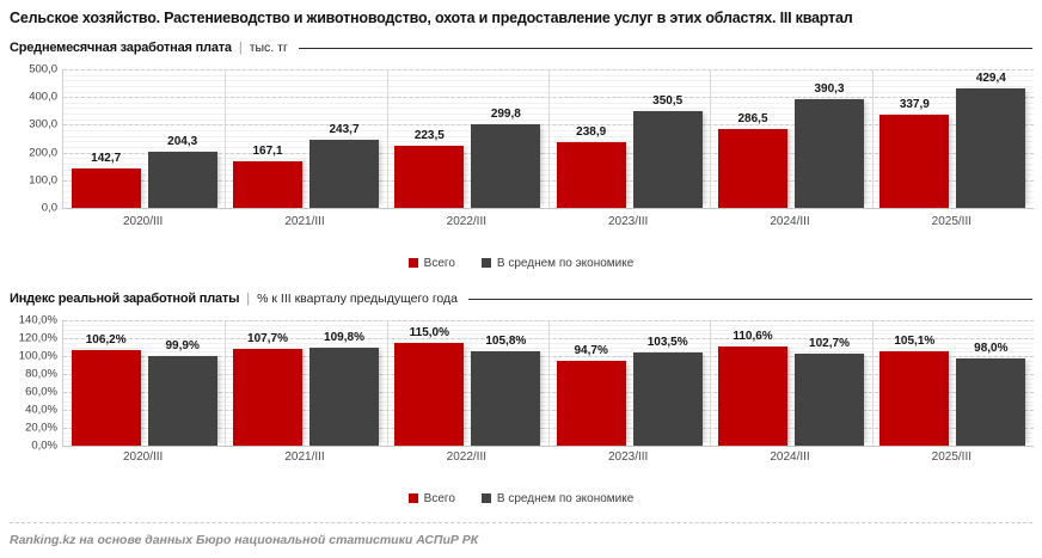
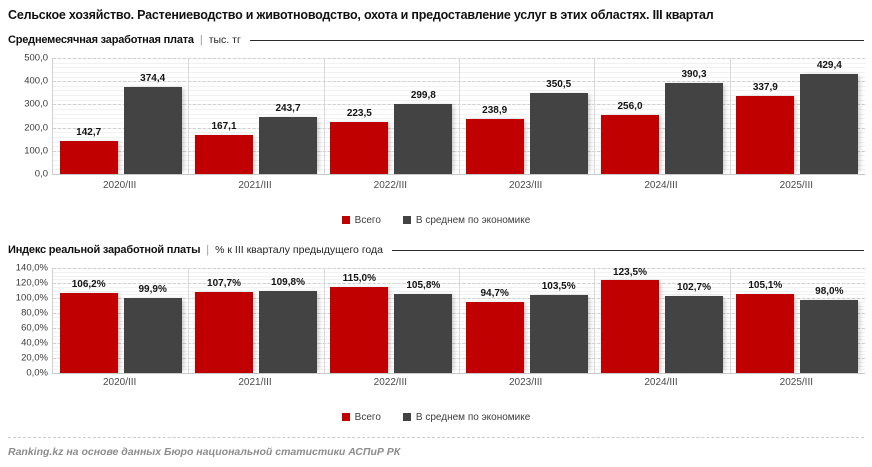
Среднемесячная заработная плата/В среднем по экономике/2020/III: 204,3 -> 374,4
Среднемесячная заработная плата/Всего/2024/III: 286,5 -> 256,0
Индекс реальной заработной платы/Всего/2024/III: 110,6% -> 123,5%
